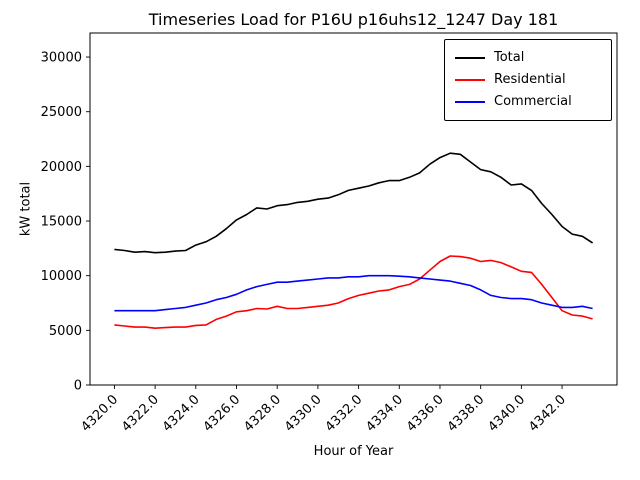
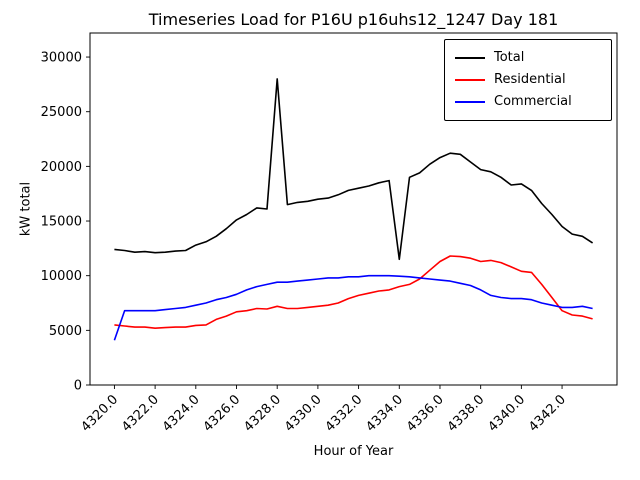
Commercial/4320.0: 6800 -> 4100
Total/4328.0: 16400 -> 28000
Total/4334.0: 18700 -> 11500
